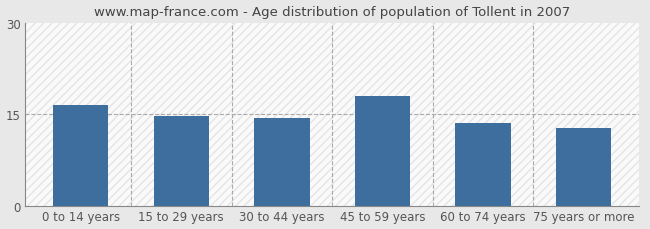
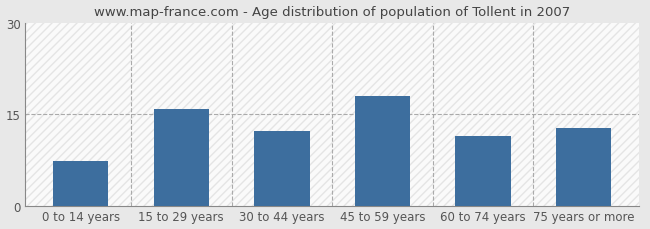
0 to 14 years: 16.5 -> 7.4
15 to 29 years: 14.7 -> 15.8
30 to 44 years: 14.3 -> 12.2
60 to 74 years: 13.5 -> 11.4
